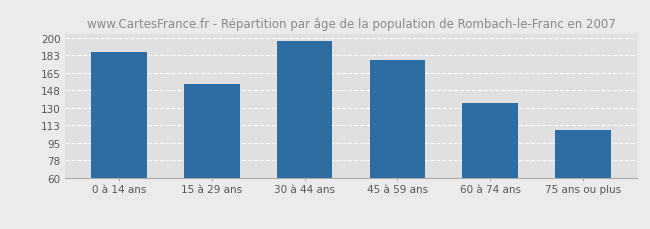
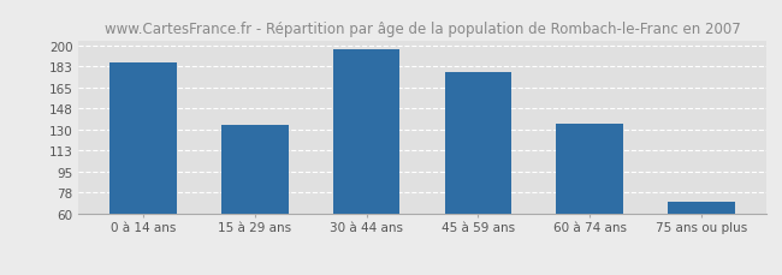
15 à 29 ans: 154 -> 134
75 ans ou plus: 108 -> 70
